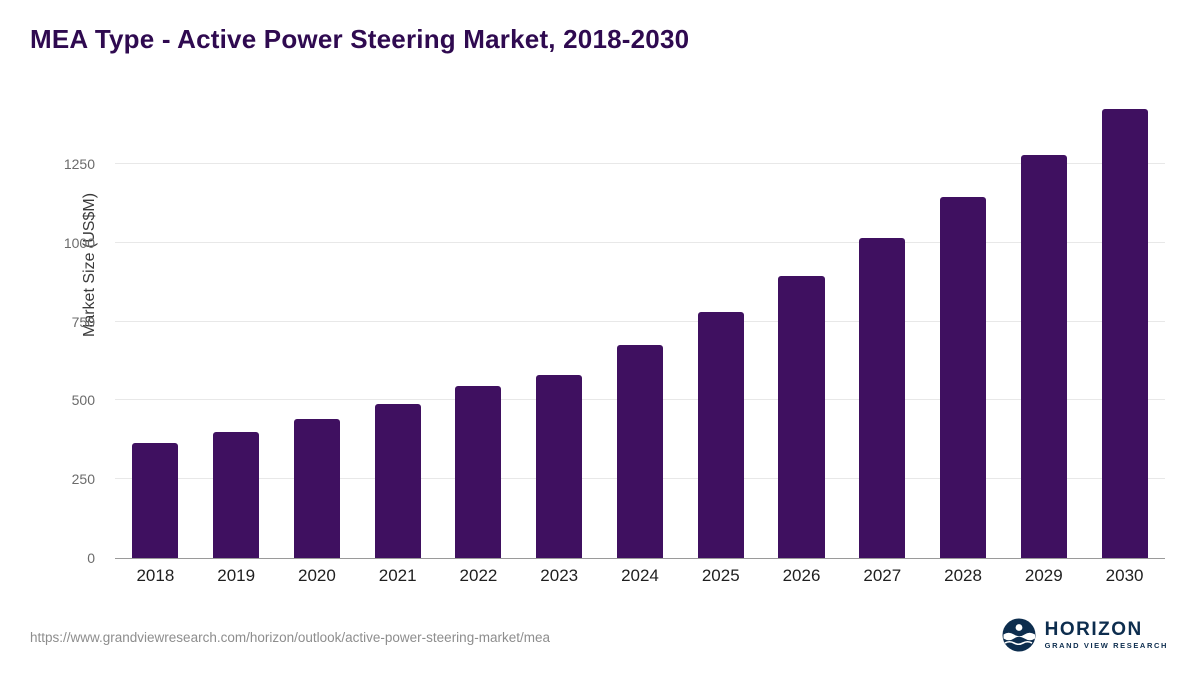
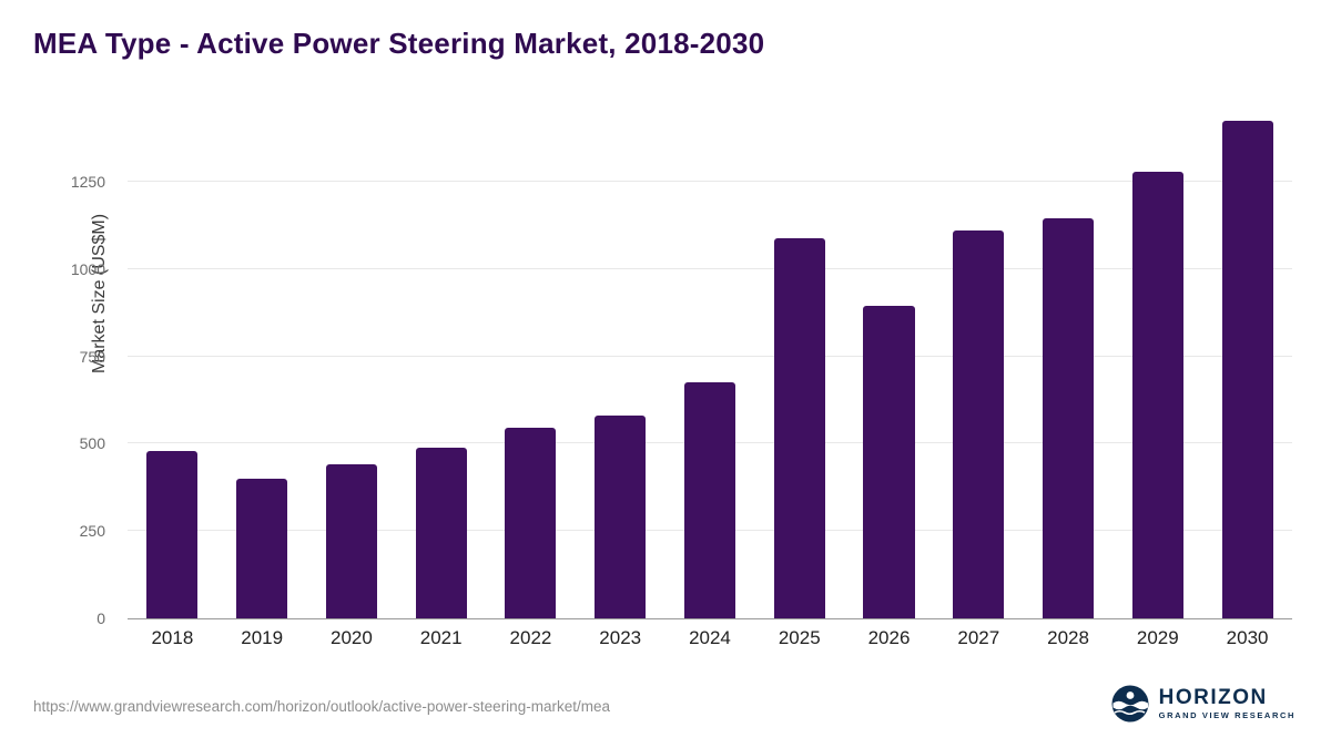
2018: 360 -> 480
2025: 780 -> 1090
2027: 1020 -> 1110
